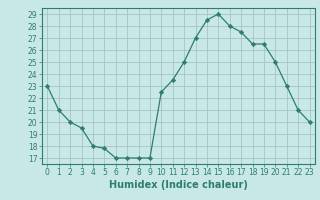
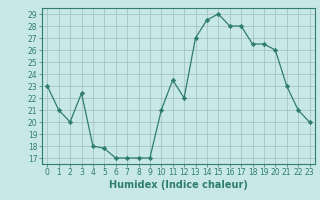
3: 19.5 -> 22.4
10: 22.5 -> 21.0
12: 25.0 -> 22.0
17: 27.5 -> 28.0
20: 25.0 -> 26.0
